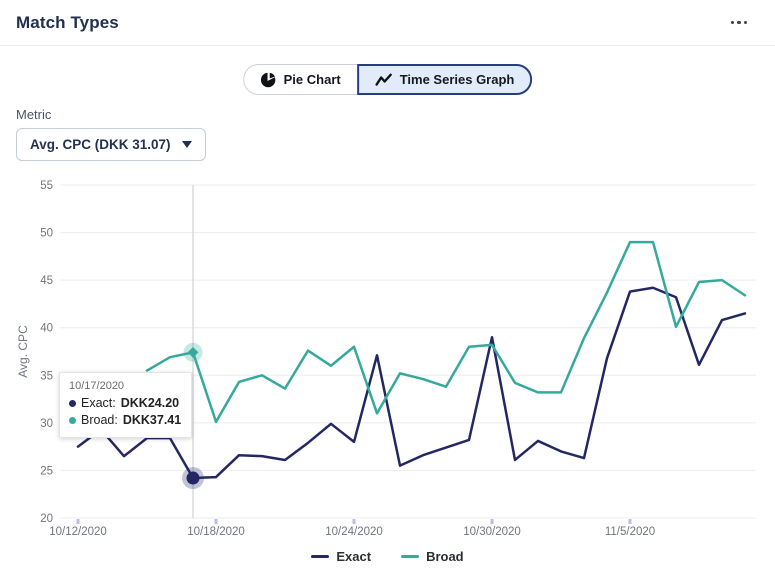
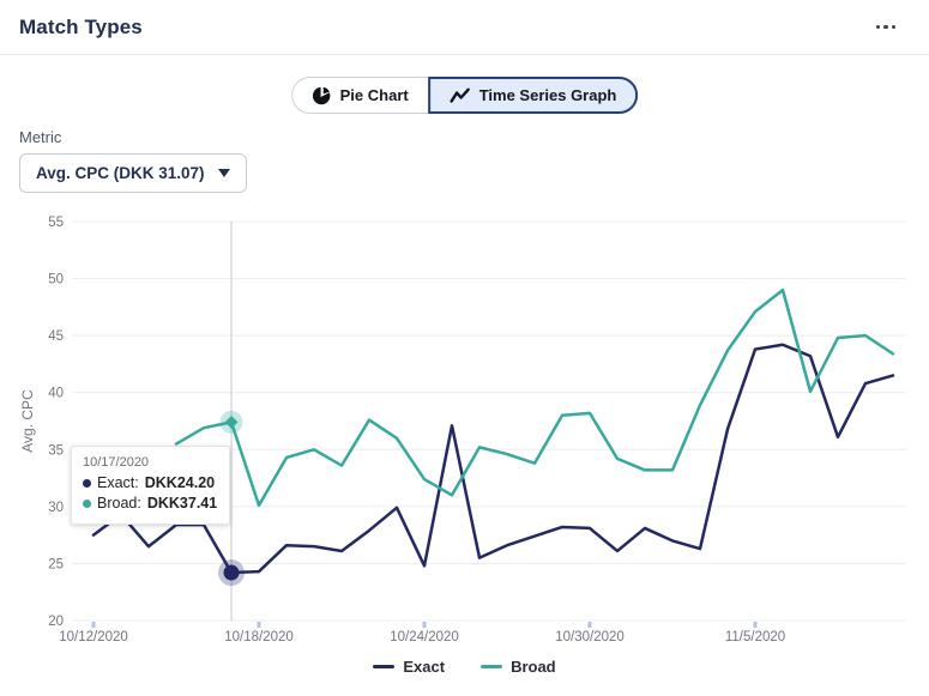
Exact/10/24/2020: 28 -> 25
Broad/10/24/2020: 38 -> 32
Exact/10/30/2020: 39 -> 28
Broad/11/5/2020: 49 -> 47
